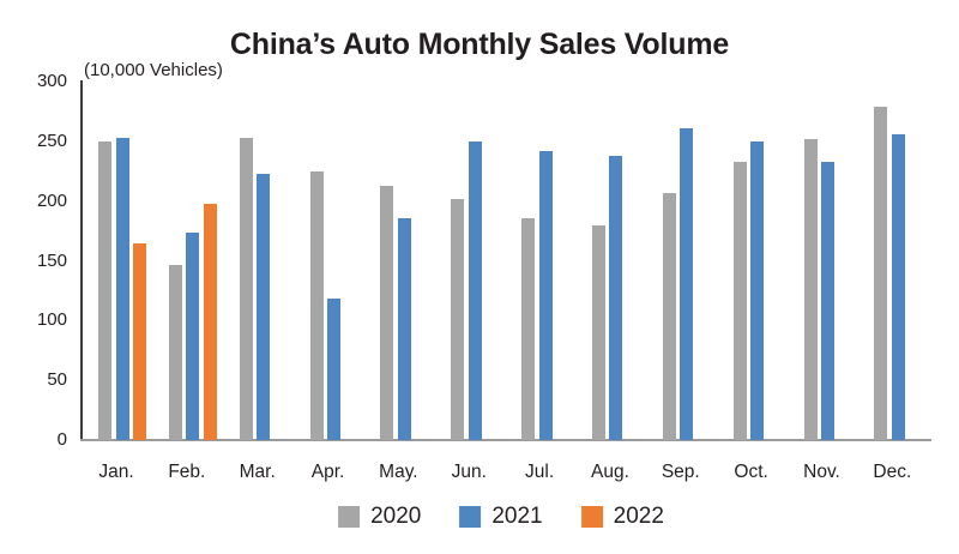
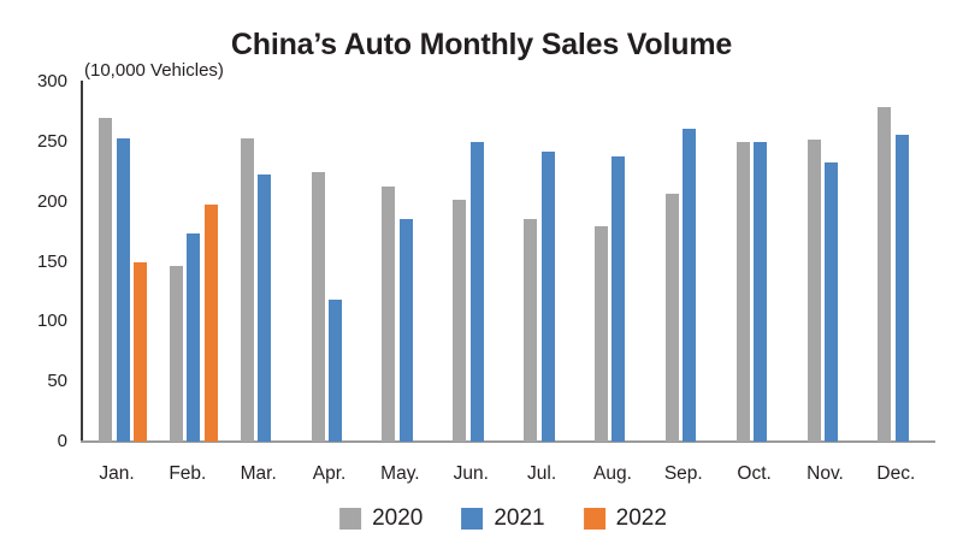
2020/Jan.: 250 -> 270
2022/Jan.: 160 -> 150
2020/Oct.: 230 -> 250
